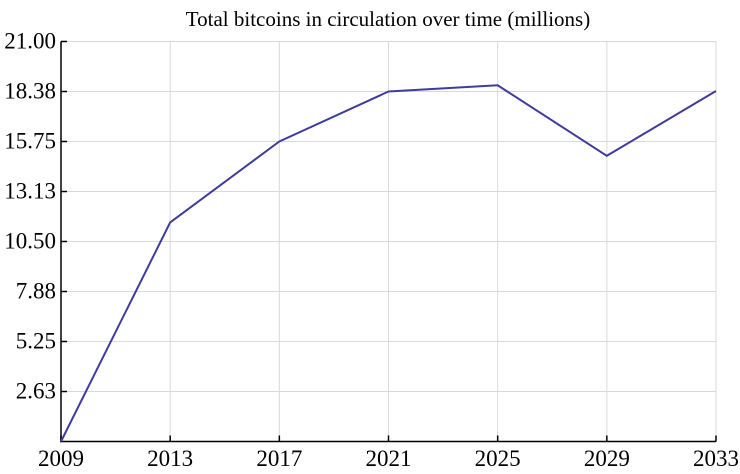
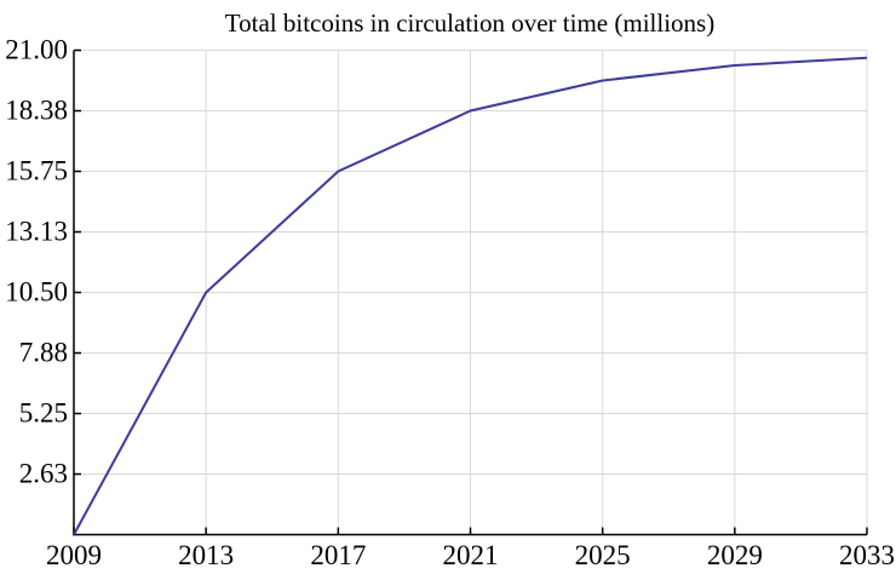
2013: 11.5 -> 10.5
2025: 18.7 -> 19.7
2029: 15.0 -> 20.3
2033: 18.4 -> 20.7
